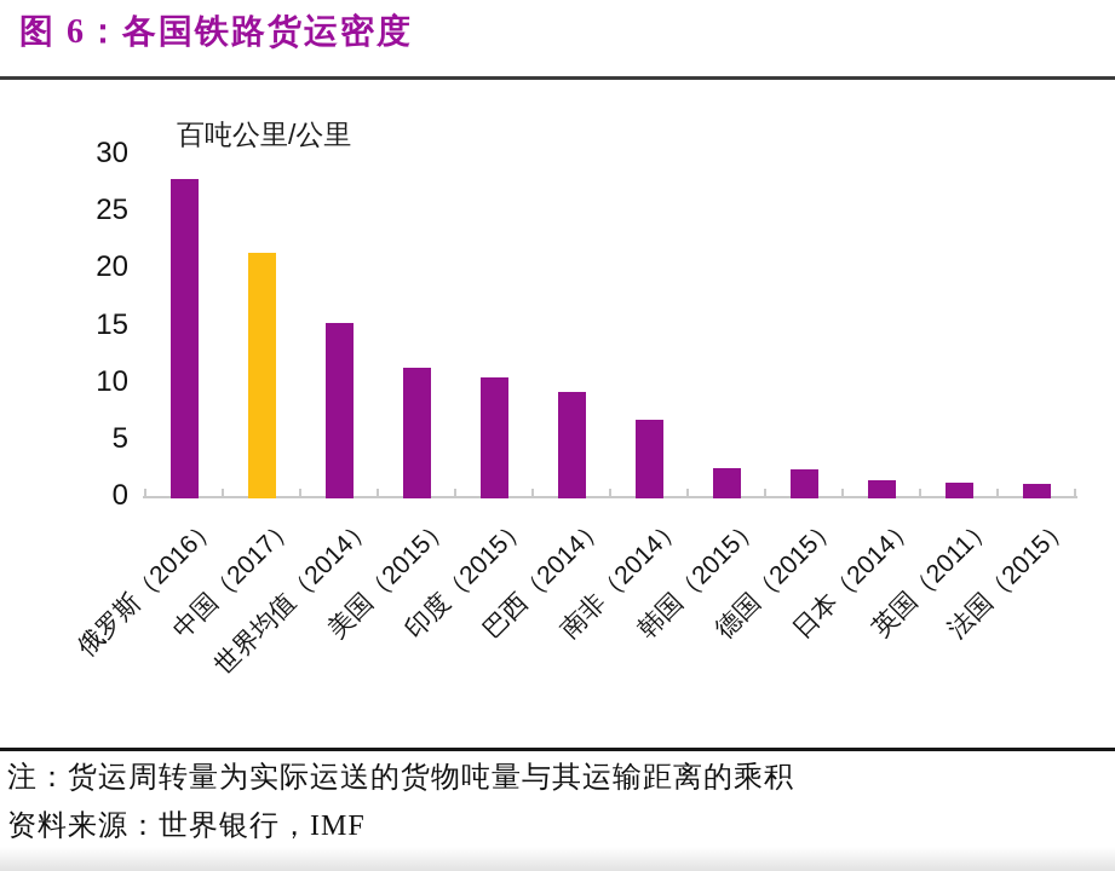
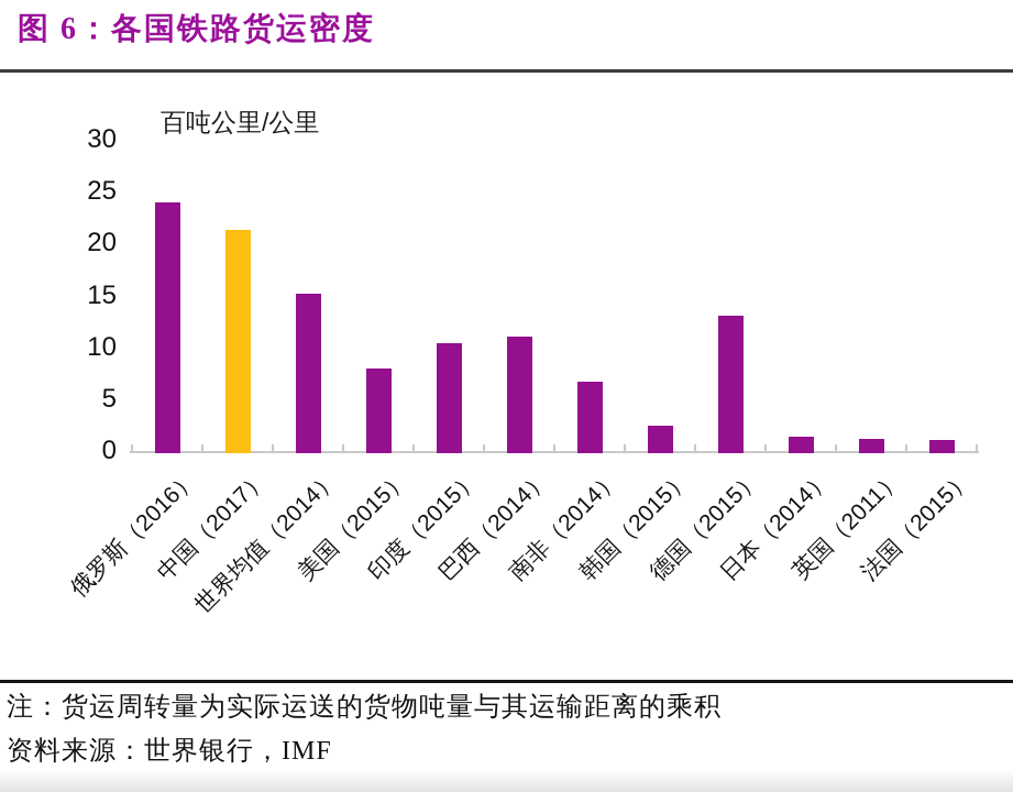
俄罗斯（2016）: 28 -> 24
美国（2015）: 11 -> 8
巴西（2014）: 9 -> 11
德国（2015）: 2 -> 13
